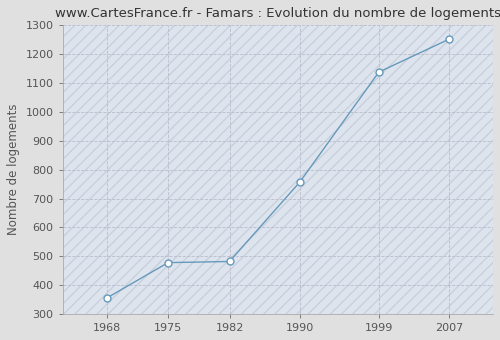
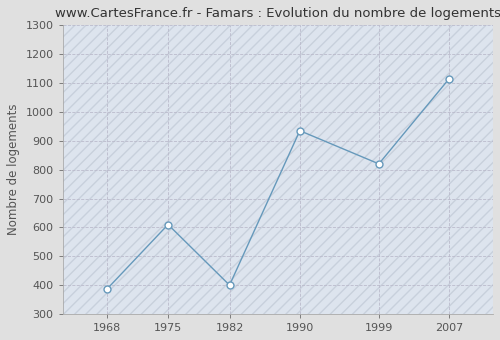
1968: 355 -> 385
1975: 478 -> 610
1982: 482 -> 400
1990: 757 -> 935
1999: 1138 -> 820
2007: 1252 -> 1115
